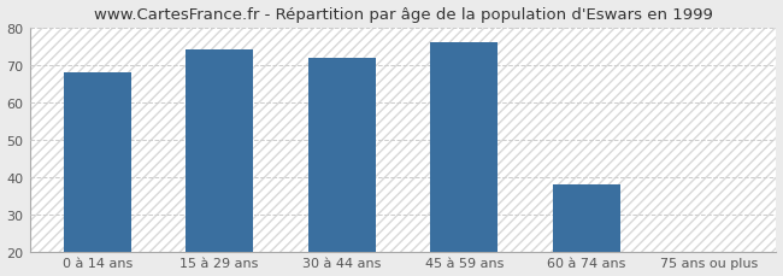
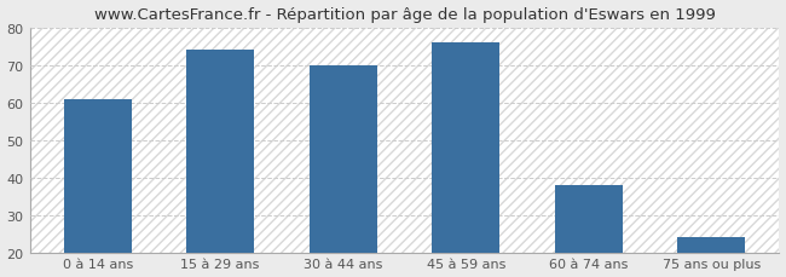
0 à 14 ans: 68 -> 61
30 à 44 ans: 72 -> 70
75 ans ou plus: 20 -> 24
